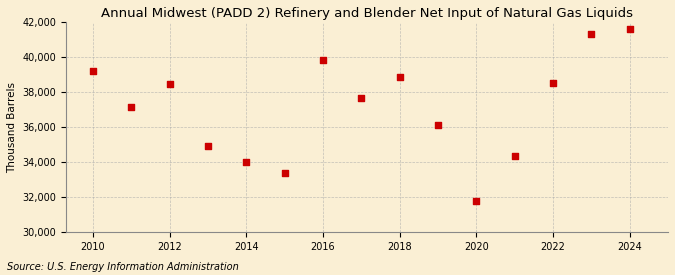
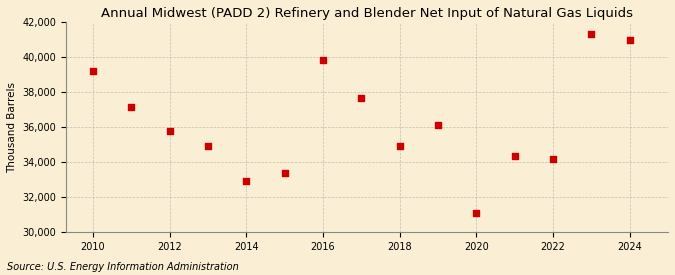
2012: 38,400 -> 35,800
2014: 34,000 -> 32,900
2018: 38,900 -> 34,900
2020: 31,800 -> 31,100
2022: 38,600 -> 34,200
2024: 41,600 -> 41,000
